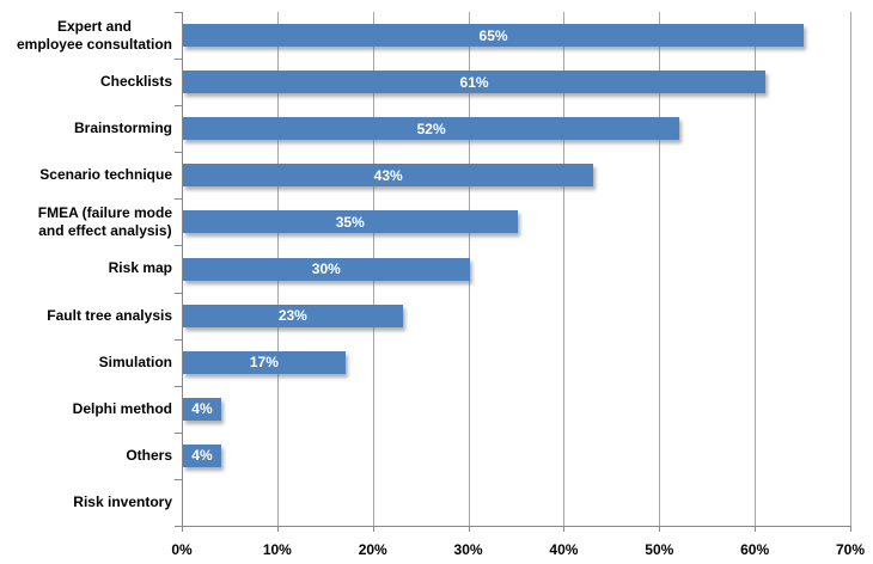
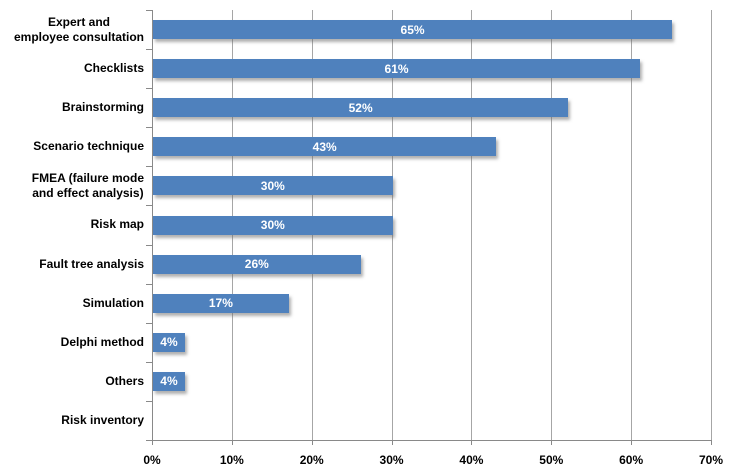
FMEA (failure mode and effect analysis): 35% -> 30%
Fault tree analysis: 23% -> 26%
